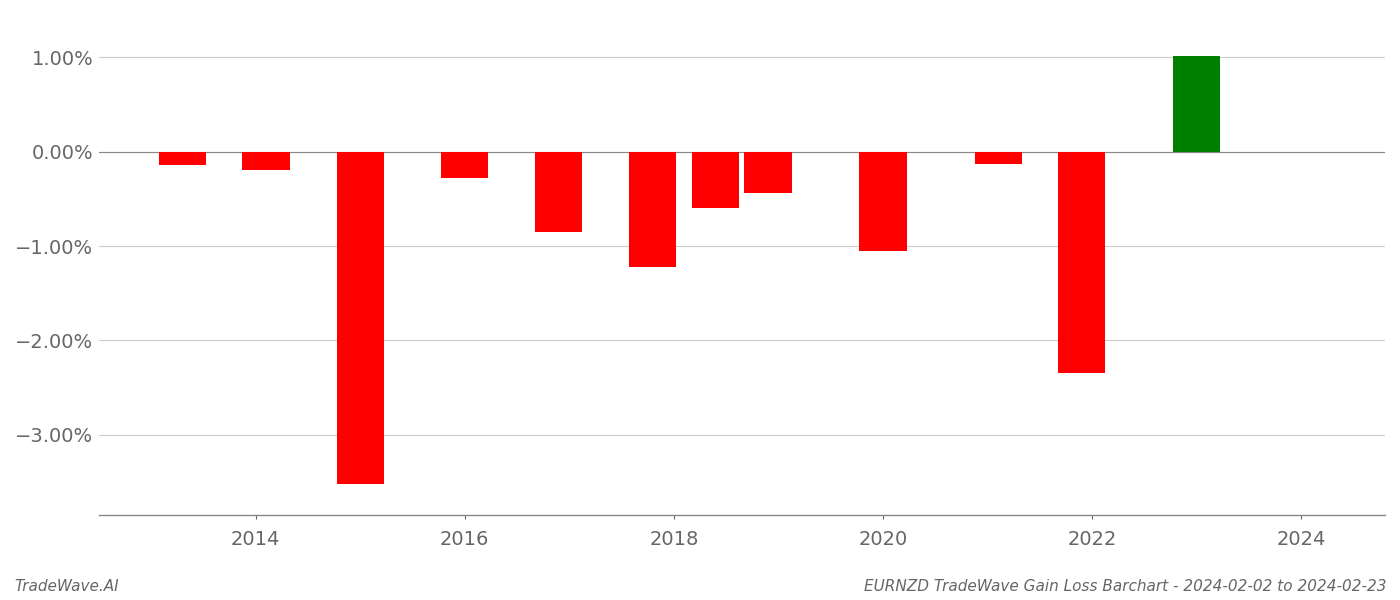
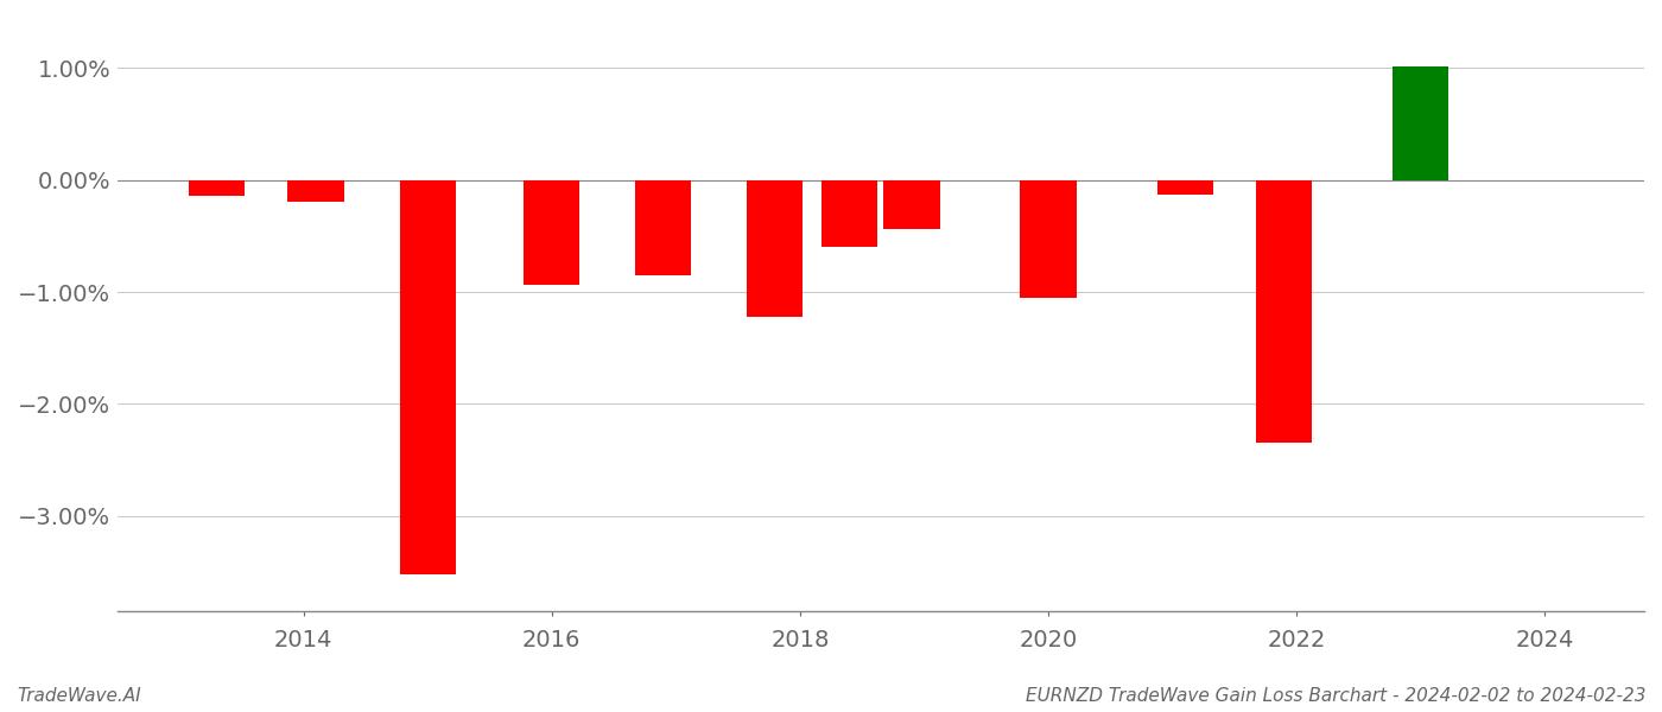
2016: -0.28% -> -0.94%
